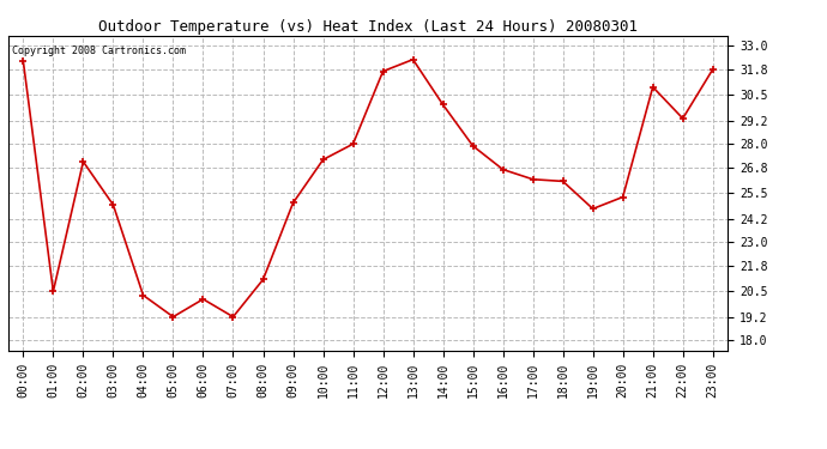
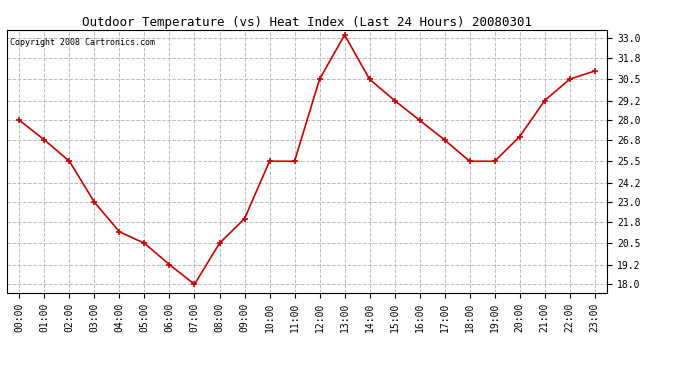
00:00: 32.2 -> 28.0
01:00: 20.5 -> 26.8
02:00: 27.1 -> 25.5
03:00: 24.9 -> 23.0
04:00: 20.3 -> 21.2
05:00: 19.2 -> 20.5
06:00: 20.1 -> 19.2
07:00: 19.2 -> 18.0
08:00: 21.1 -> 20.5
09:00: 25.0 -> 22.0
10:00: 27.2 -> 25.5
11:00: 28.0 -> 25.5
12:00: 31.7 -> 30.5
13:00: 32.3 -> 33.2
14:00: 30.0 -> 30.5
15:00: 27.9 -> 29.2
16:00: 26.7 -> 28.0
17:00: 26.2 -> 26.8
18:00: 26.1 -> 25.5
19:00: 24.7 -> 25.5
20:00: 25.3 -> 27.0
21:00: 30.9 -> 29.2
22:00: 29.3 -> 30.5
23:00: 31.8 -> 31.0
